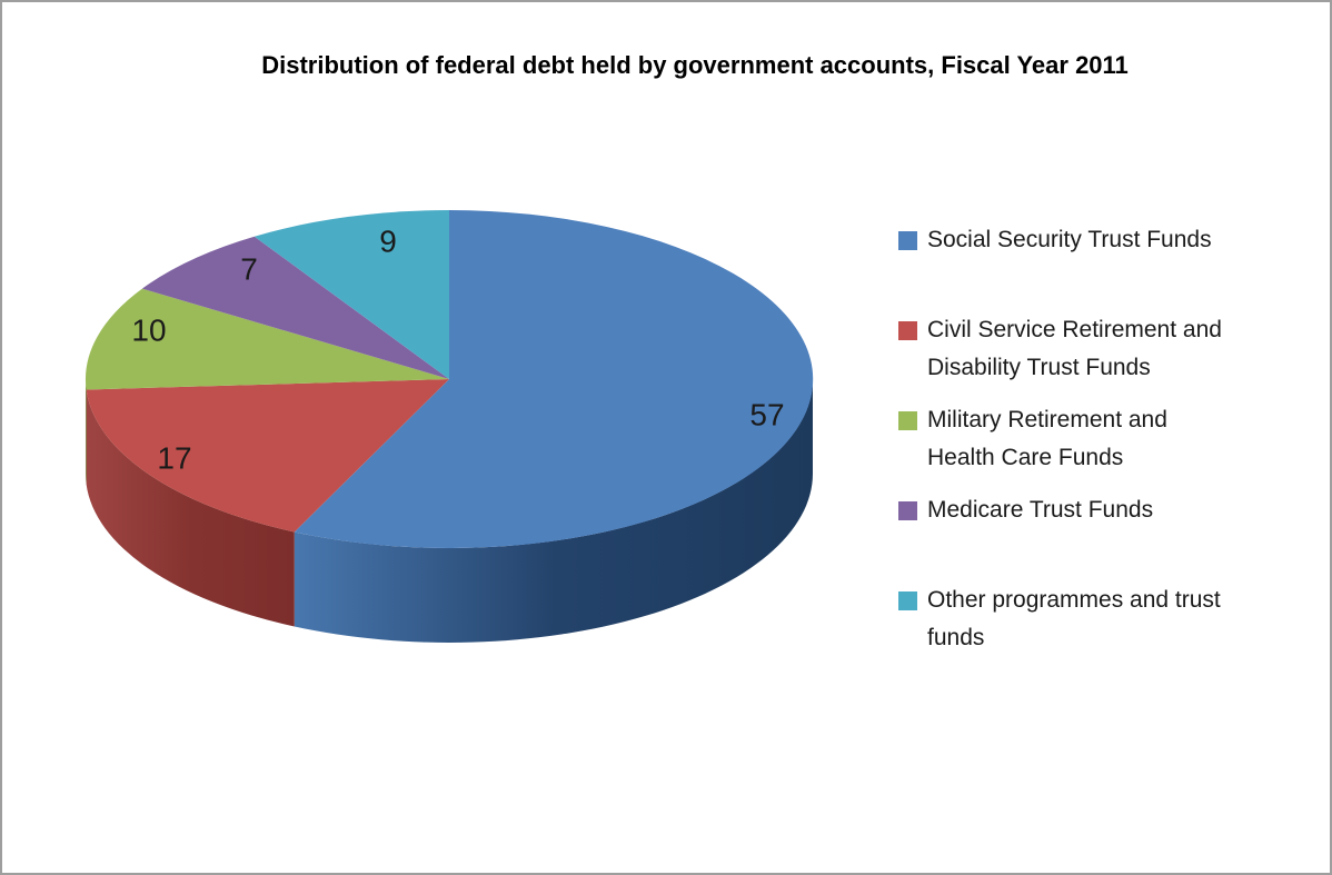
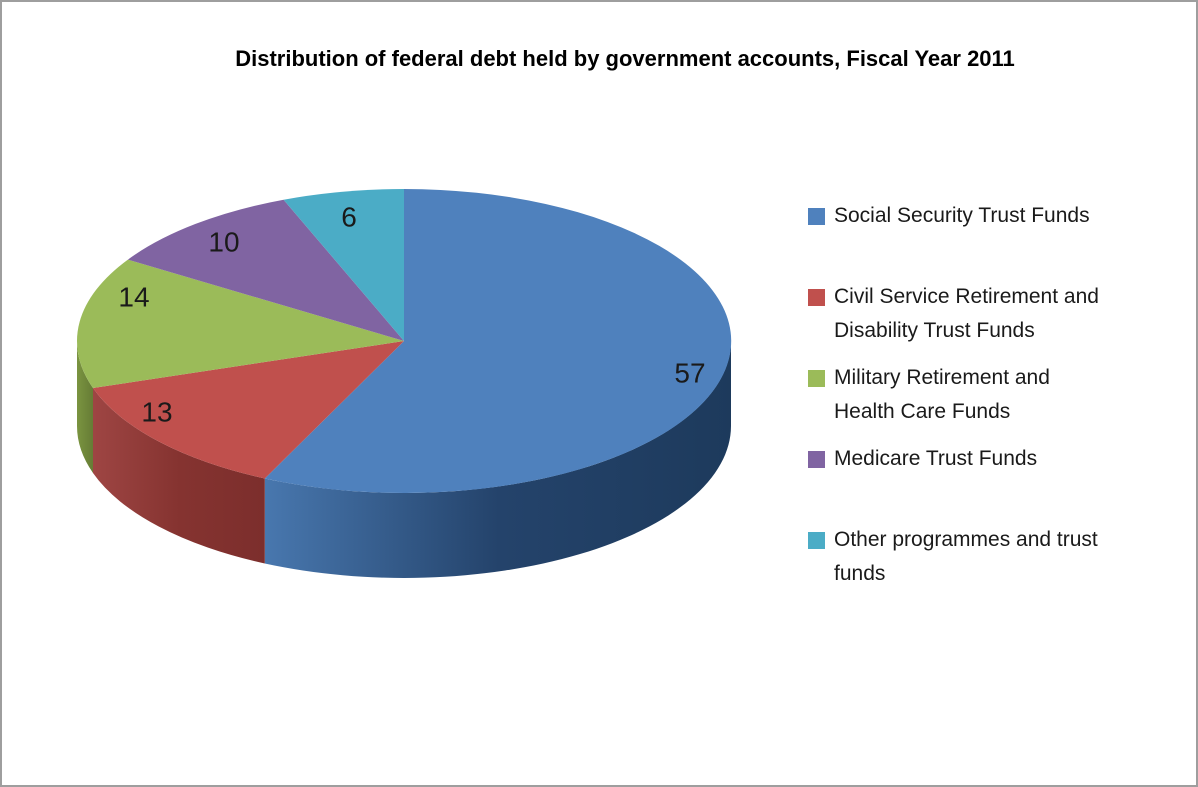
Civil Service Retirement and Disability Trust Funds: 17 -> 13
Military Retirement and Health Care Funds: 10 -> 14
Medicare Trust Funds: 7 -> 10
Other programmes and trust funds: 9 -> 6
